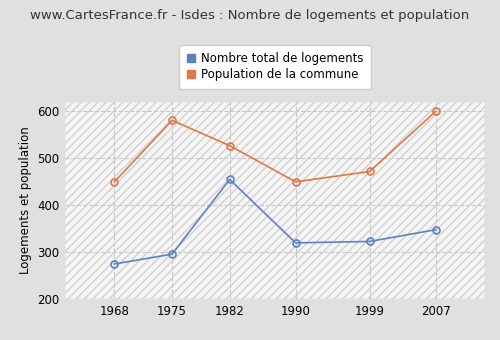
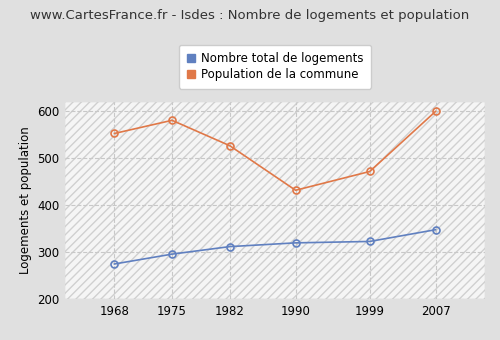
Population de la commune/1968: 450 -> 553
Nombre total de logements/1982: 455 -> 312
Population de la commune/1990: 450 -> 432
